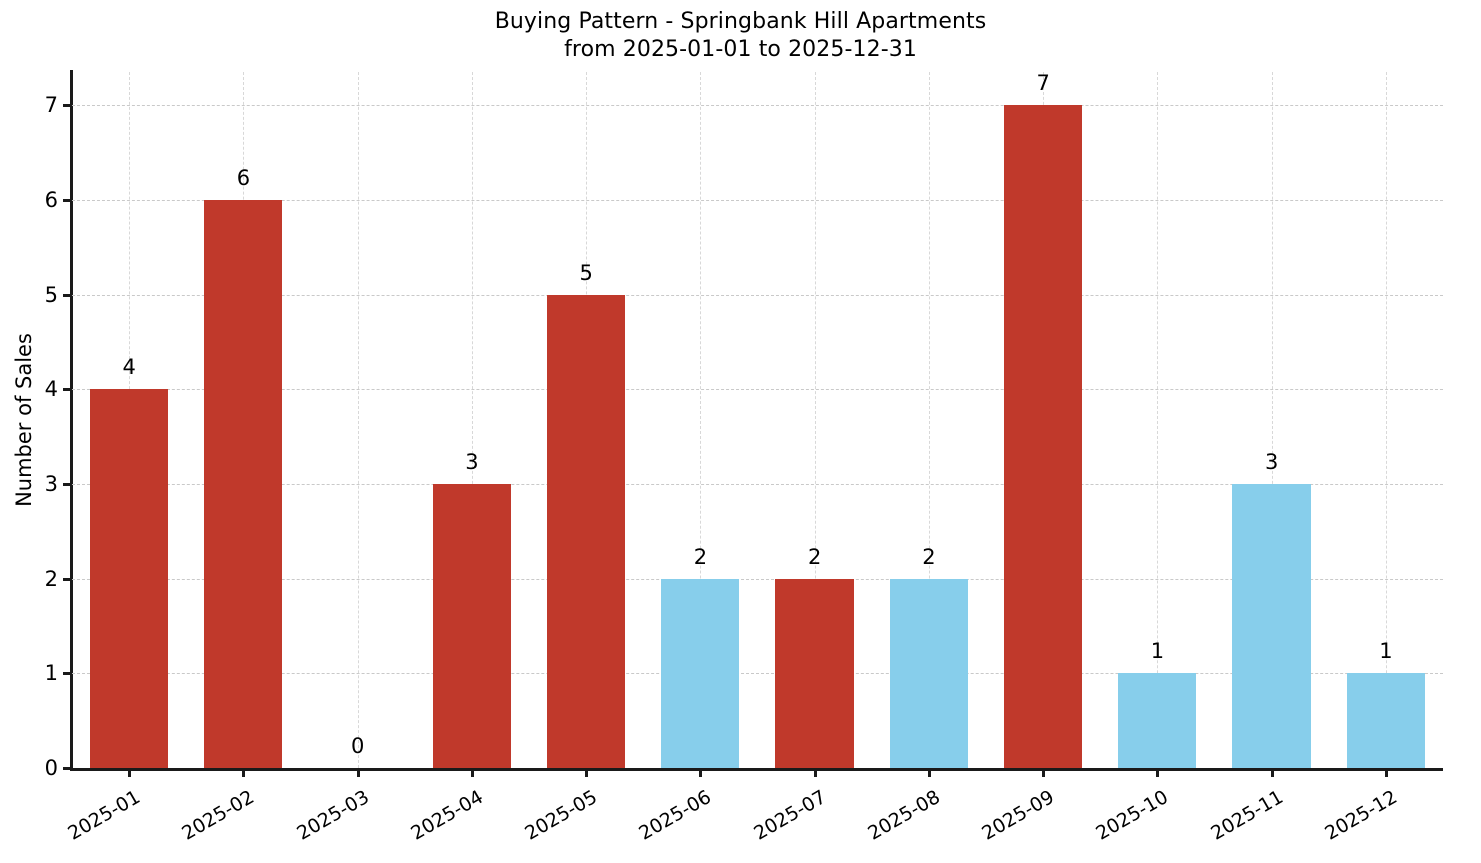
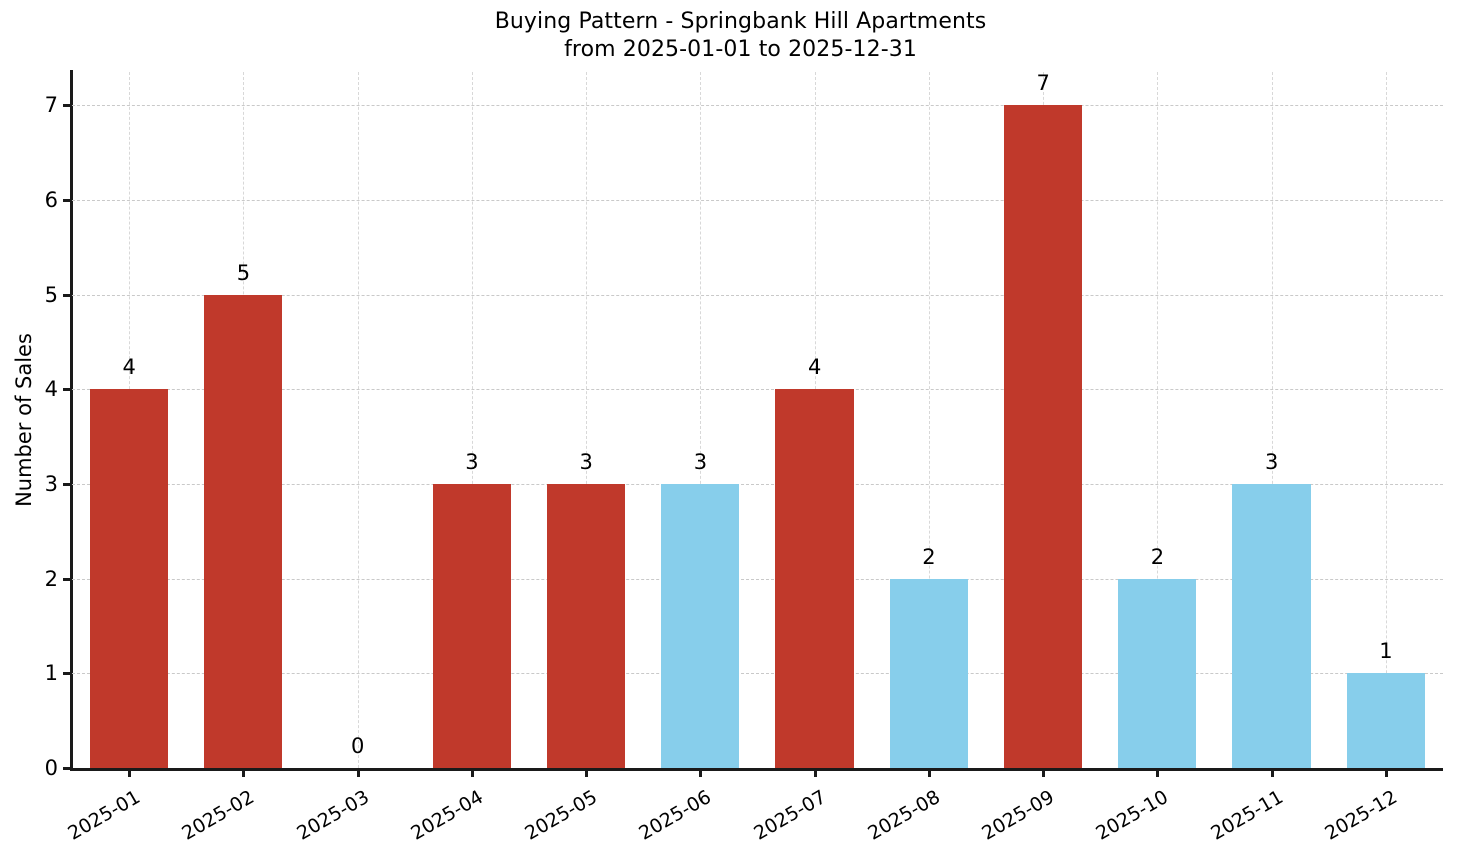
2025-02: 6 -> 5
2025-05: 5 -> 3
2025-06: 2 -> 3
2025-07: 2 -> 4
2025-10: 1 -> 2
